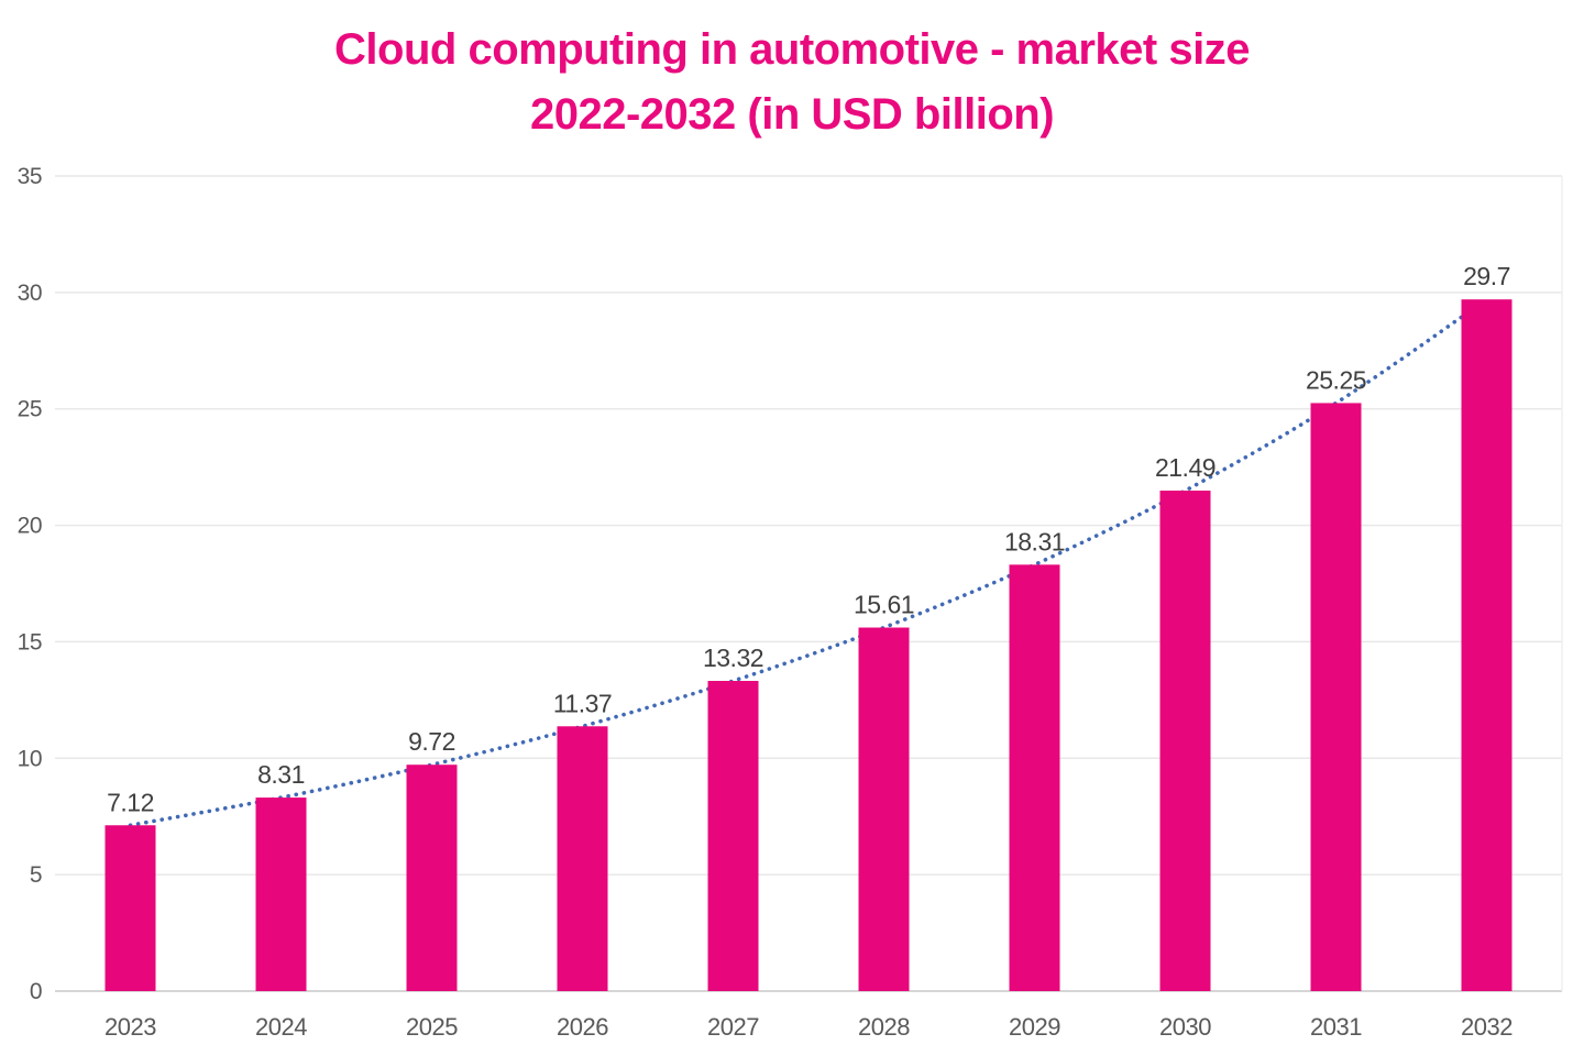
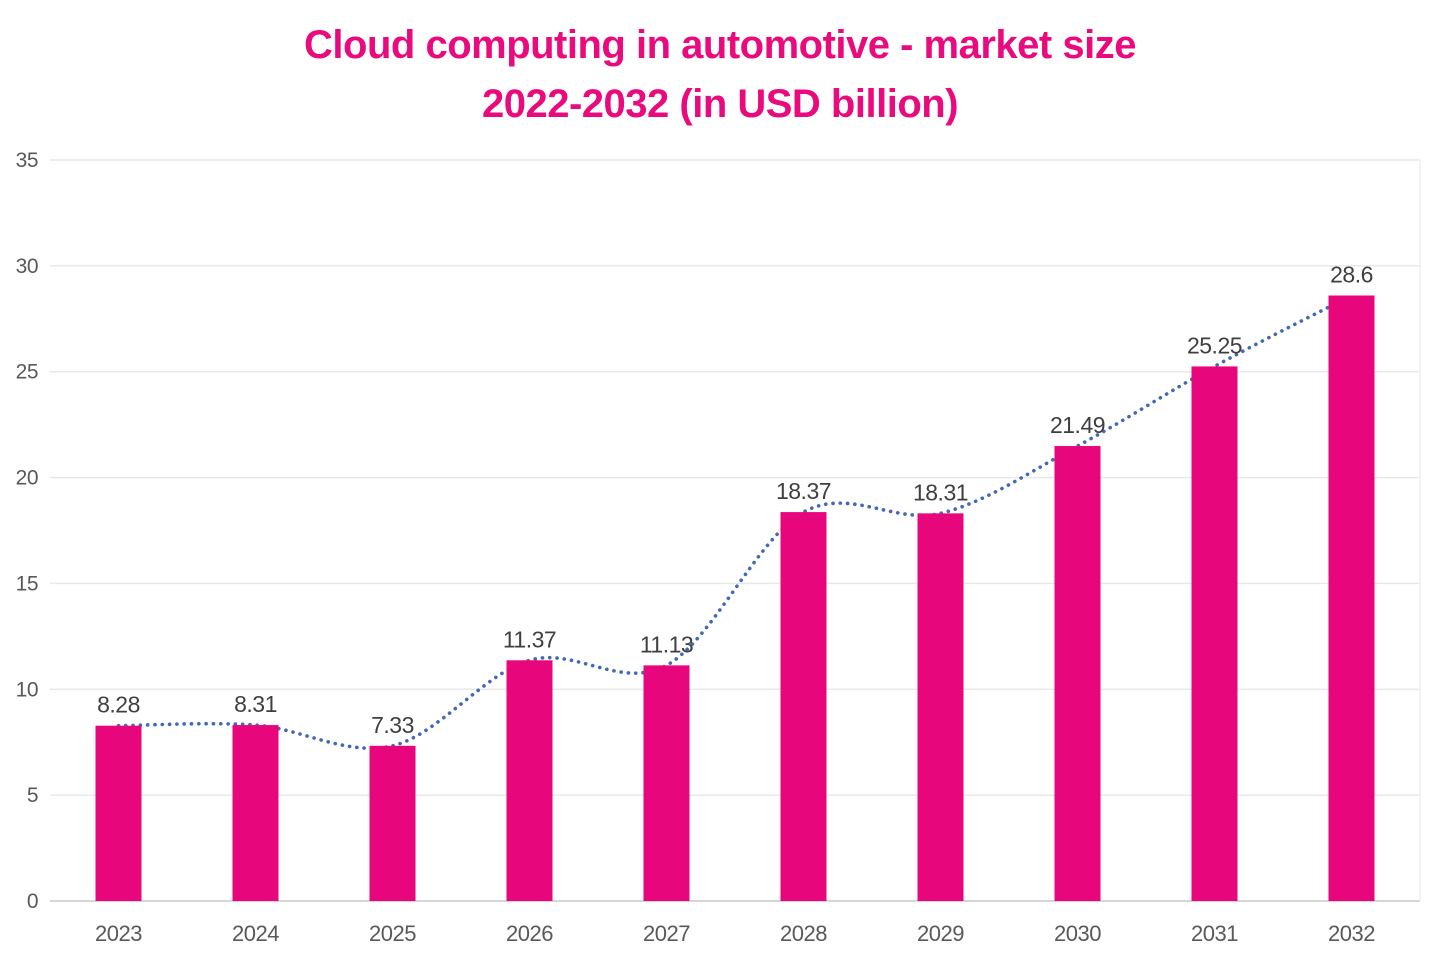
2023: 7.12 -> 8.28
2025: 9.72 -> 7.33
2027: 13.32 -> 11.13
2028: 15.61 -> 18.37
2032: 29.7 -> 28.6
